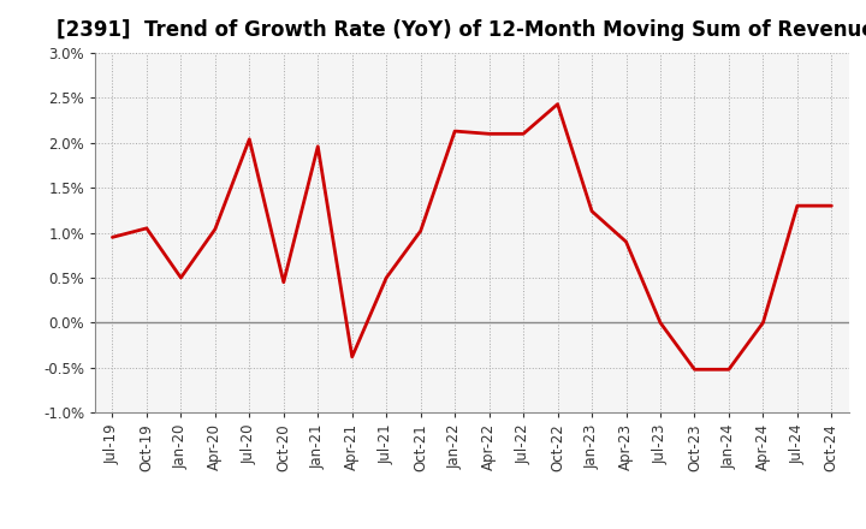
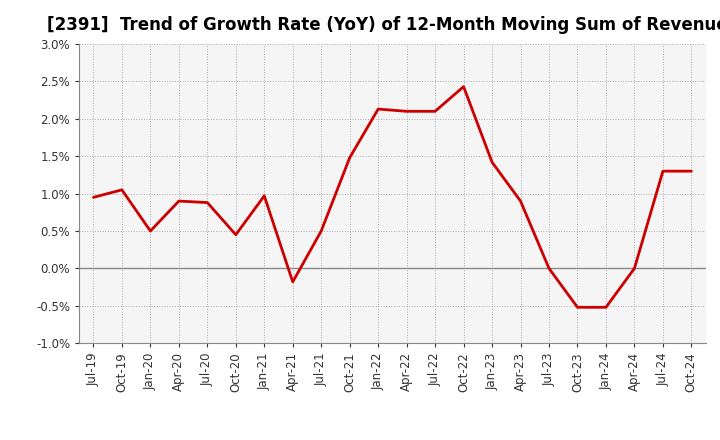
Apr-20: 1.04% -> 0.90%
Jul-20: 2.04% -> 0.88%
Jan-21: 1.96% -> 0.97%
Apr-21: -0.38% -> -0.18%
Oct-21: 1.02% -> 1.48%
Jan-23: 1.24% -> 1.42%
